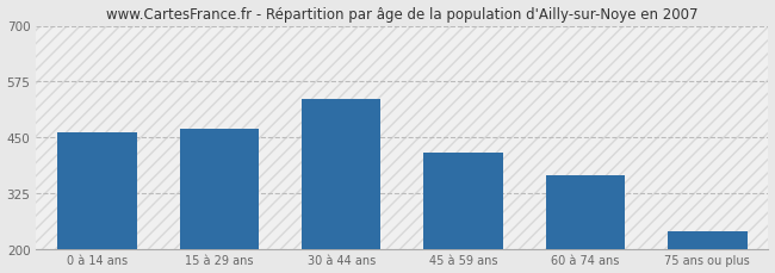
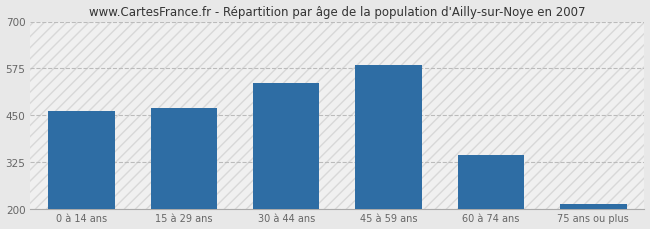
45 à 59 ans: 415 -> 583
60 à 74 ans: 365 -> 342
75 ans ou plus: 240 -> 212
